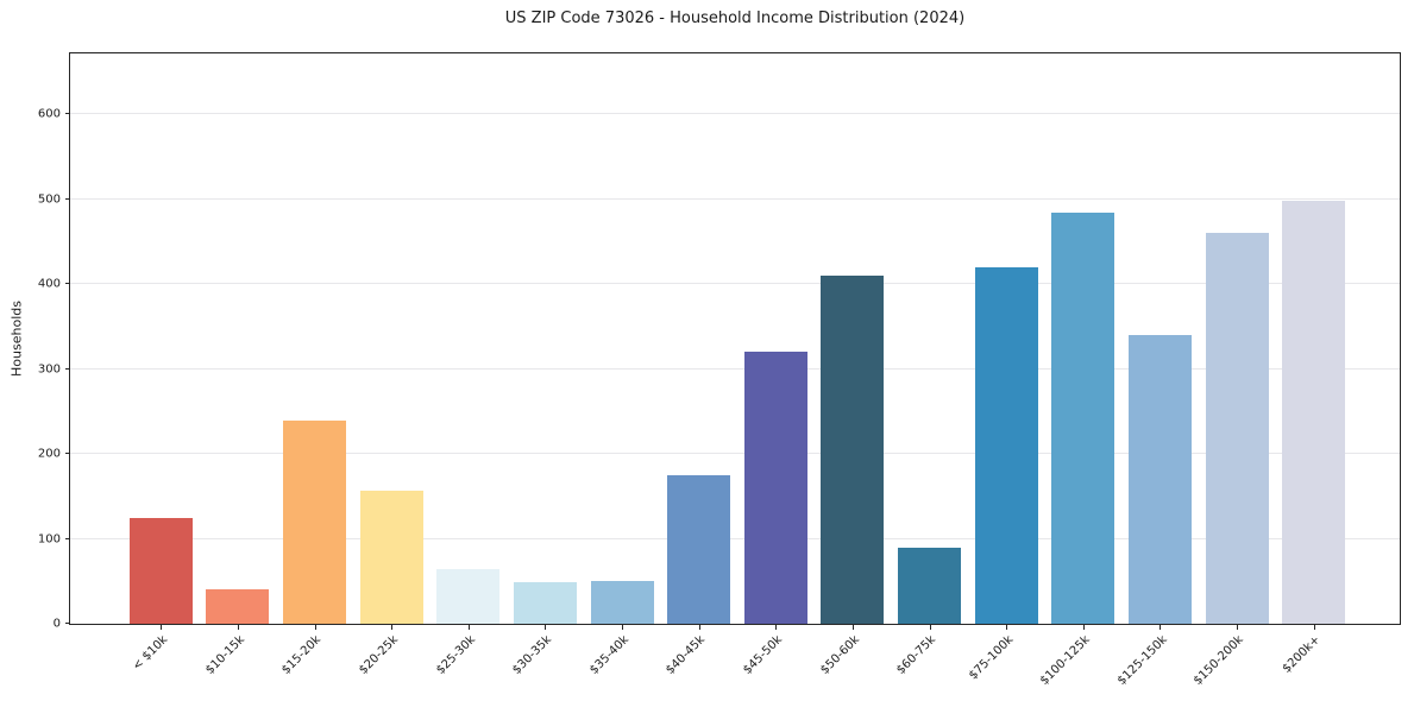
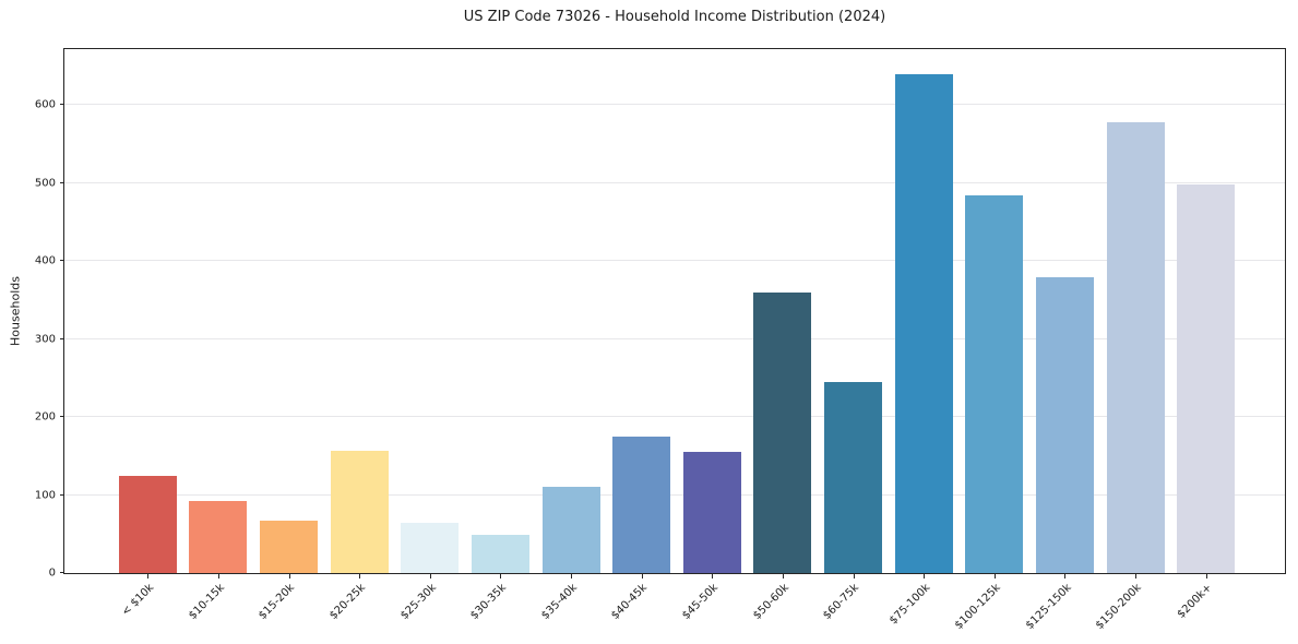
$10-15k: 40 -> 90
$15-20k: 240 -> 70
$35-40k: 50 -> 110
$45-50k: 320 -> 160
$50-60k: 410 -> 360
$60-75k: 90 -> 240
$75-100k: 420 -> 640
$125-150k: 340 -> 380
$150-200k: 460 -> 580
